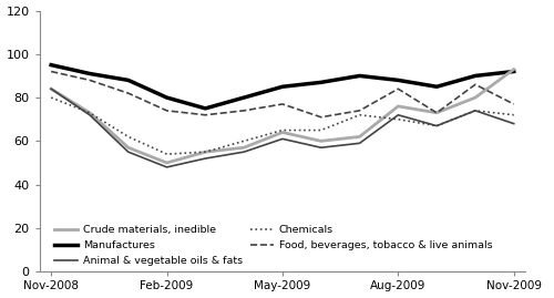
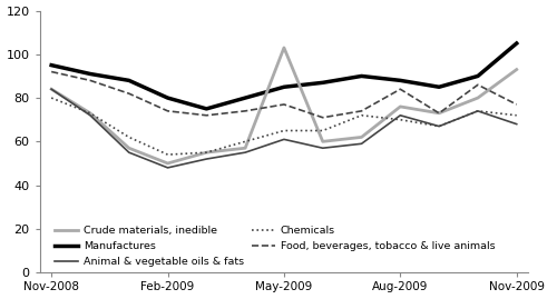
Crude materials, inedible/May-2009: 64 -> 103
Manufactures/Nov-2009: 92 -> 105
